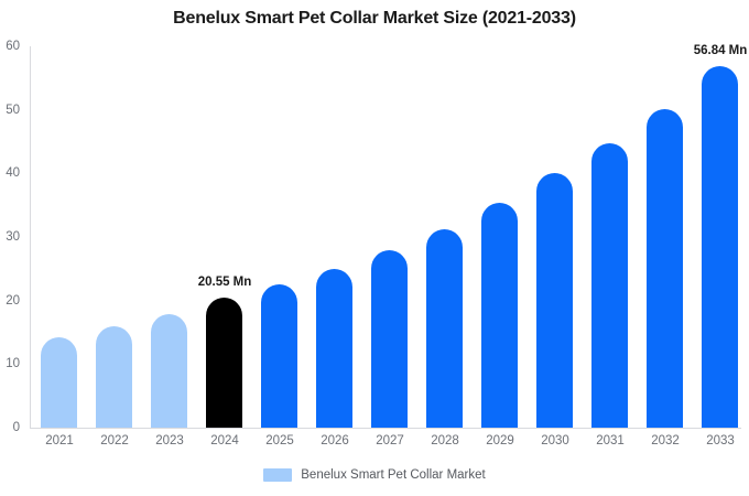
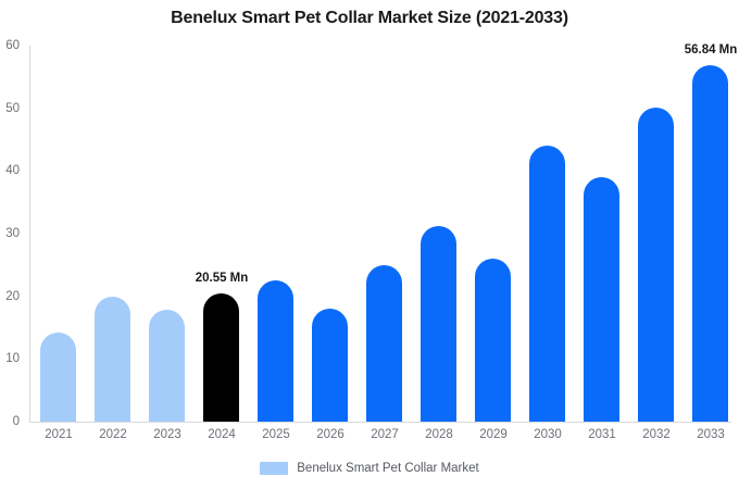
2022: 16 -> 20
2026: 25 -> 18
2027: 28 -> 25
2029: 35 -> 26
2030: 40 -> 44
2031: 45 -> 39
